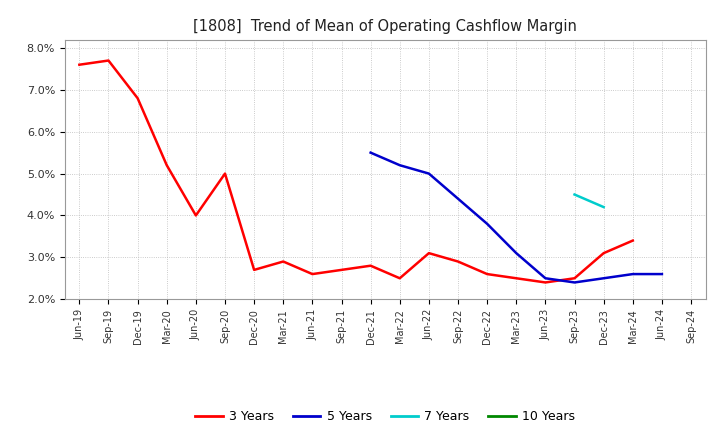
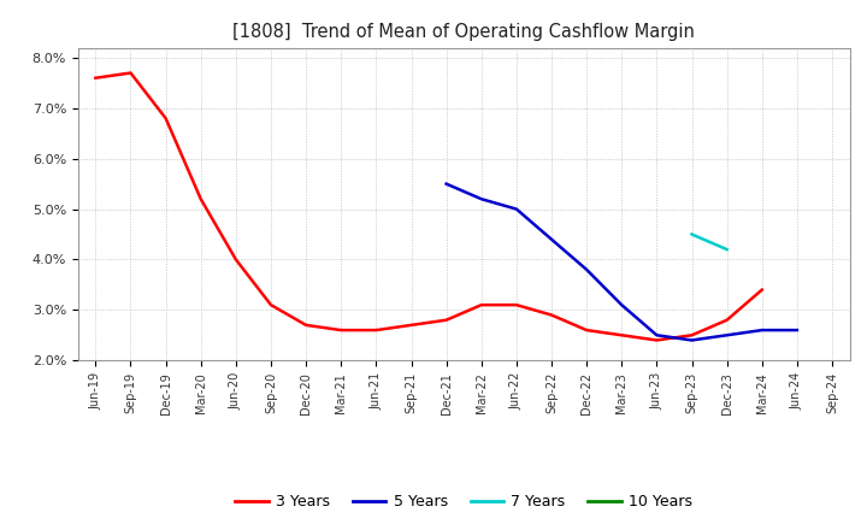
3 Years/Sep-20: 5.0% -> 3.1%
3 Years/Mar-21: 2.9% -> 2.6%
3 Years/Mar-22: 2.5% -> 3.1%
3 Years/Dec-23: 3.1% -> 2.8%
